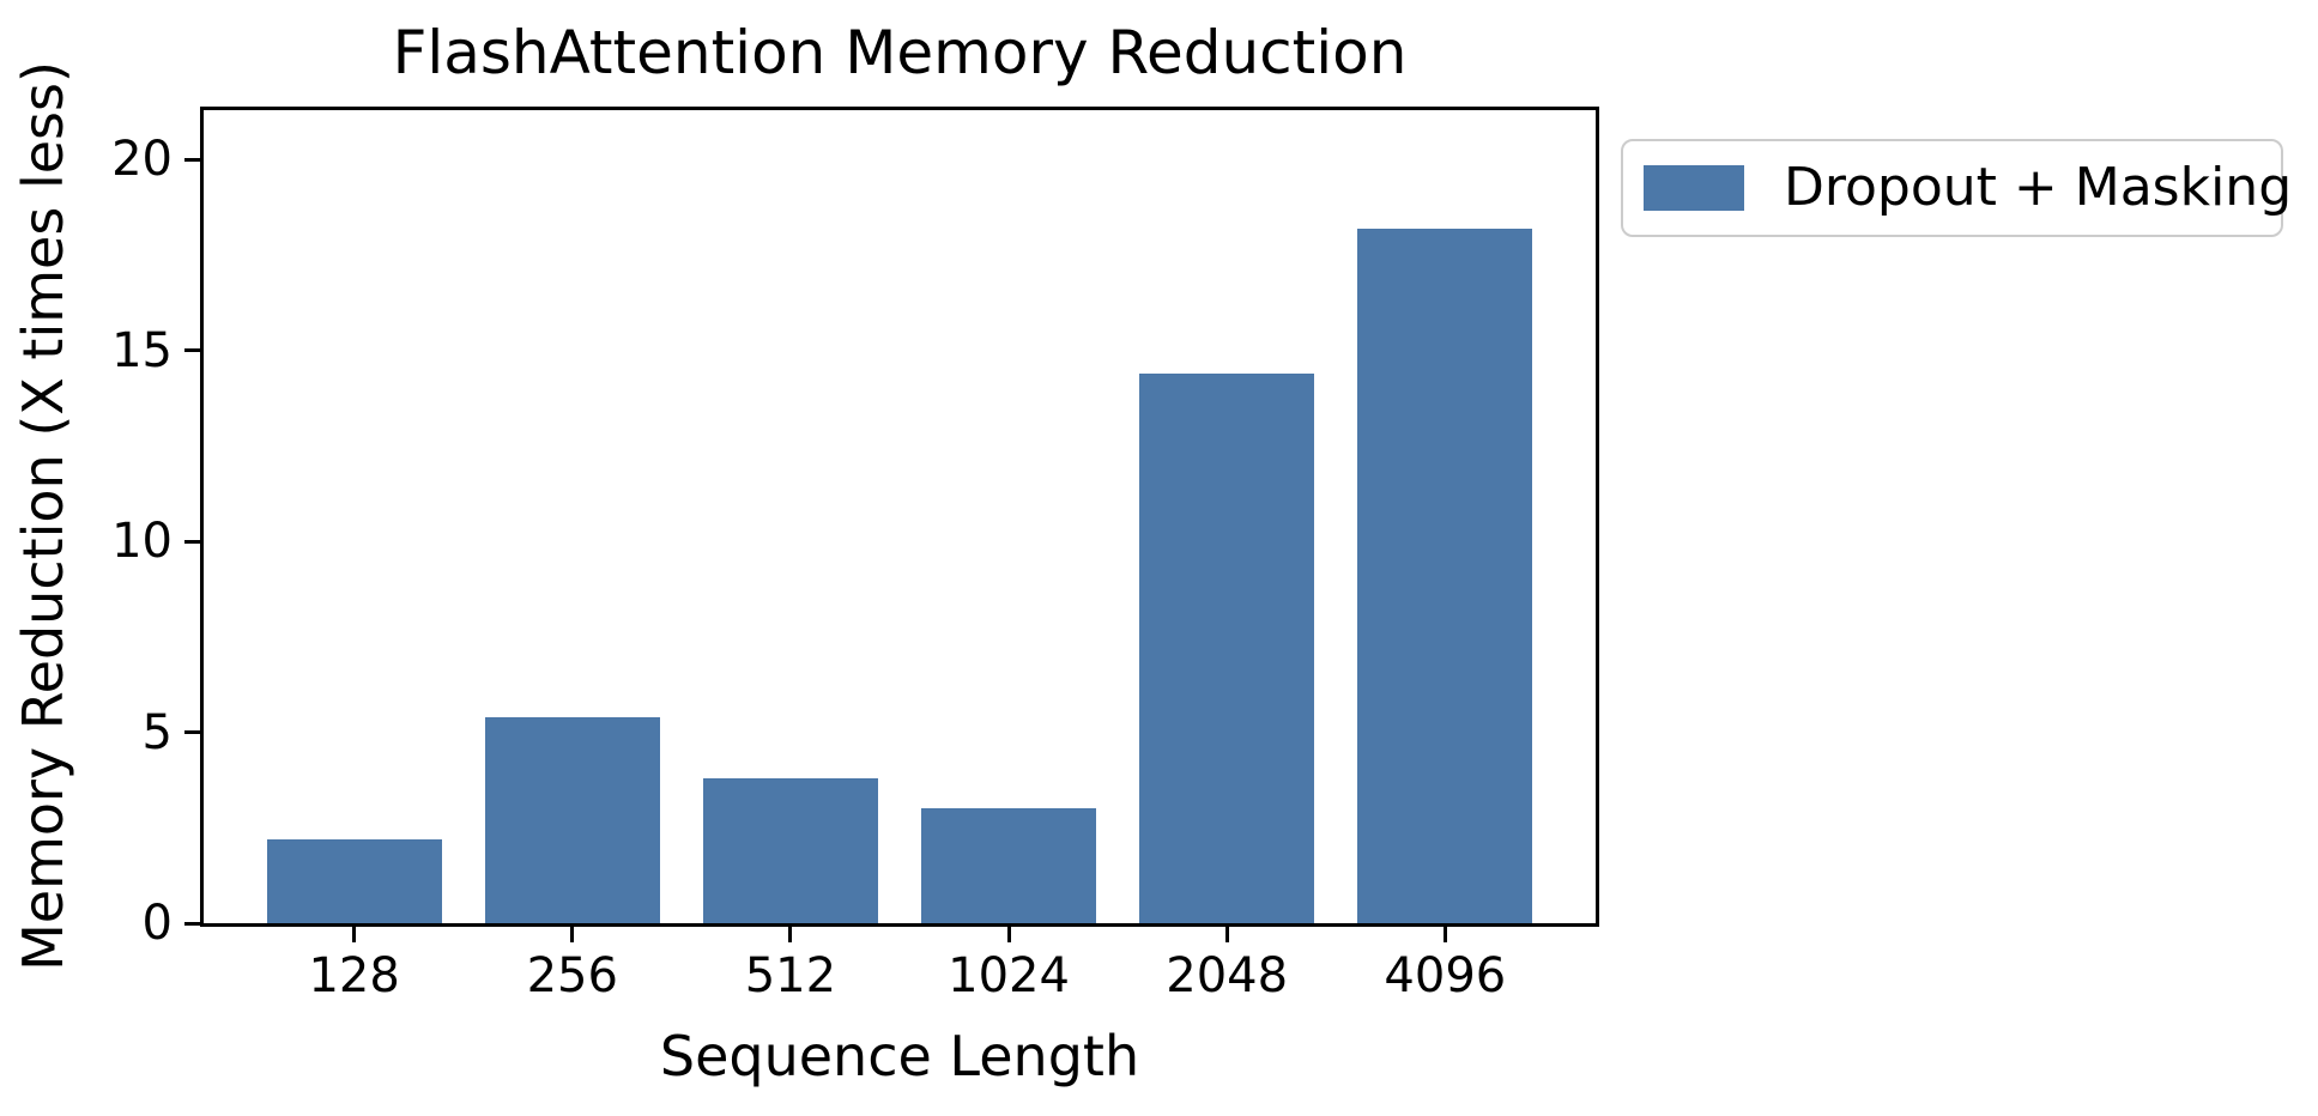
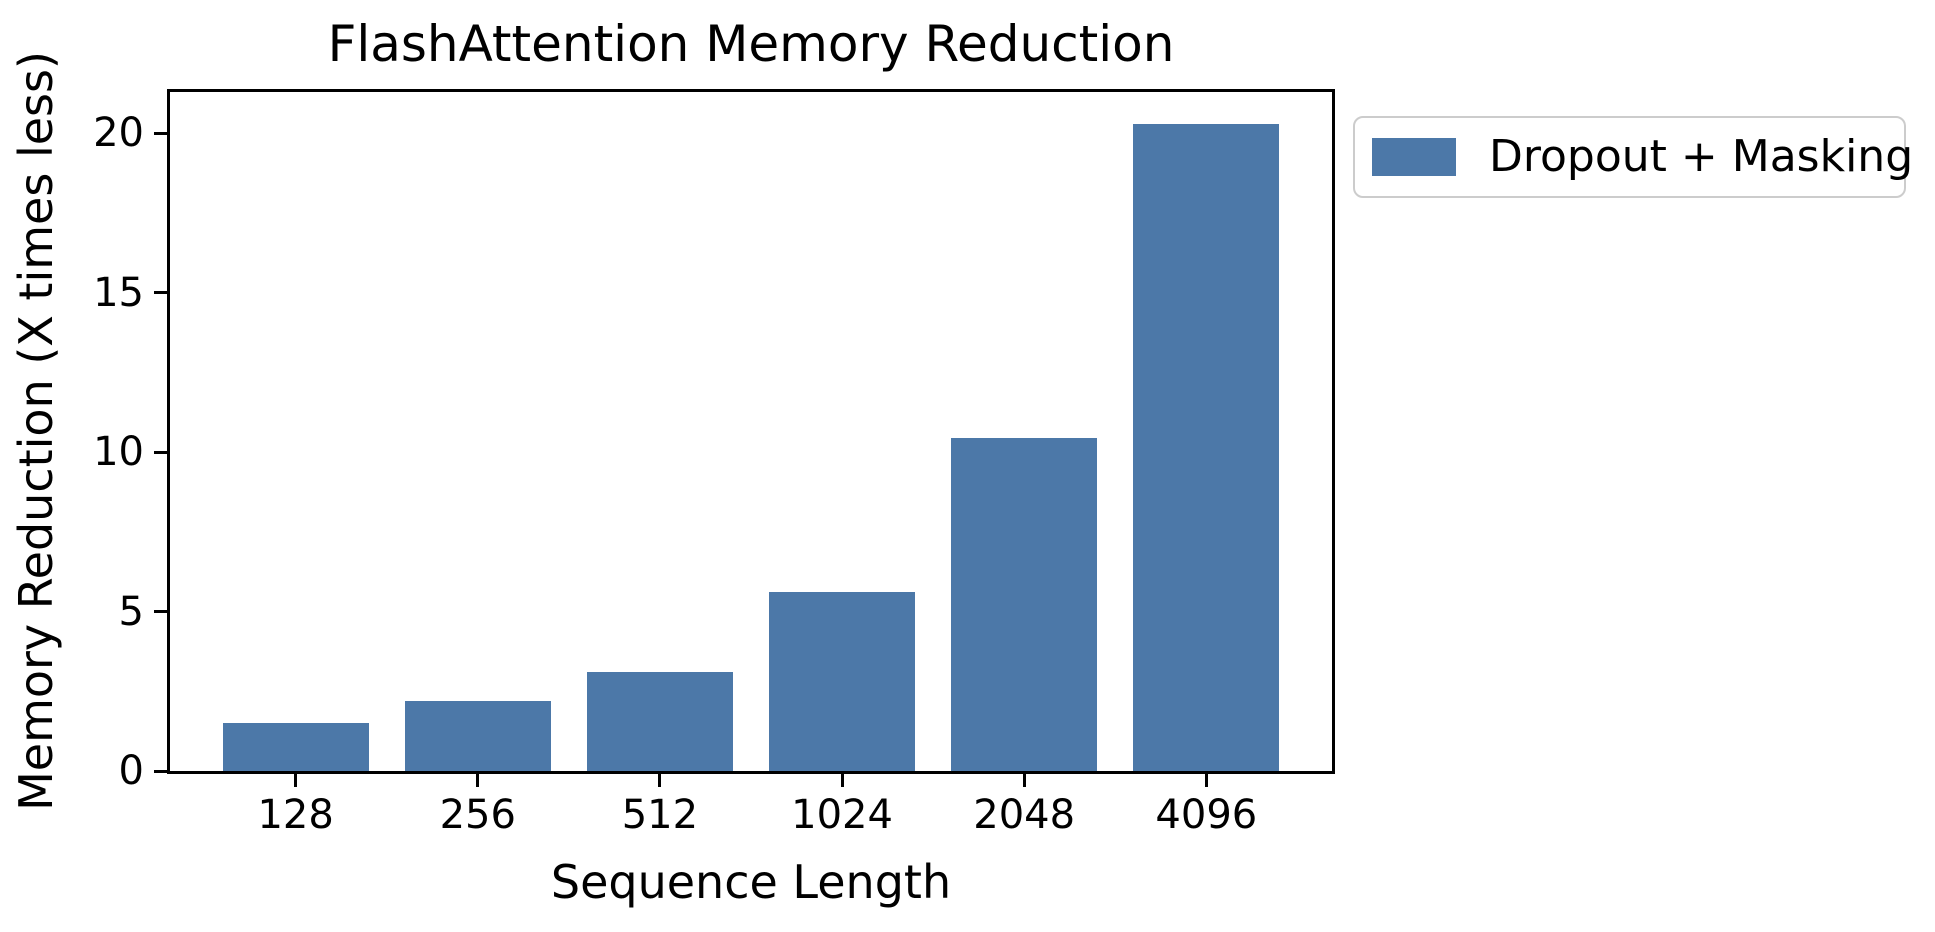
128: 2.2 -> 1.5
256: 5.4 -> 2.2
512: 3.8 -> 3.1
1024: 3.0 -> 5.6
2048: 14.4 -> 10.4
4096: 18.2 -> 20.3
